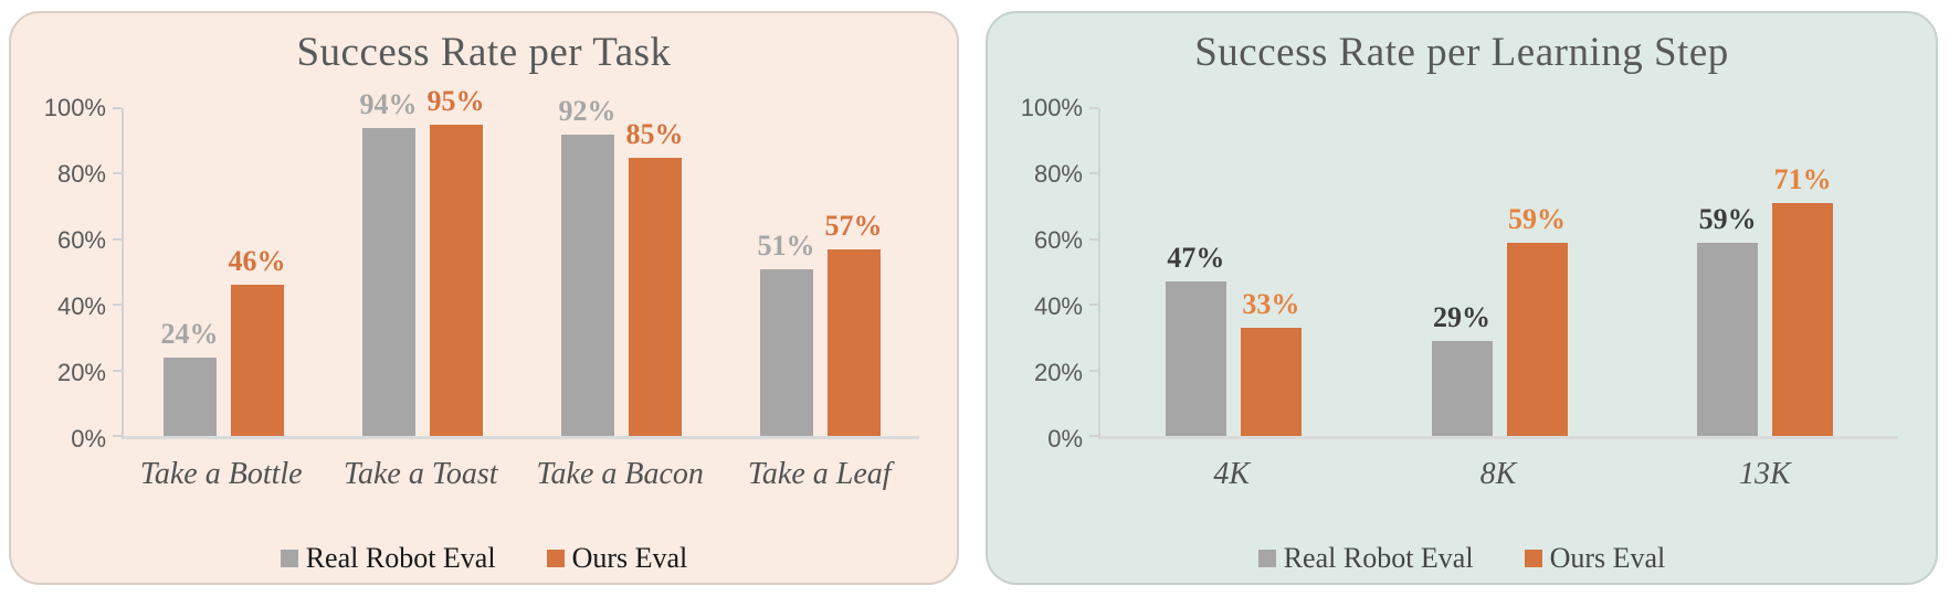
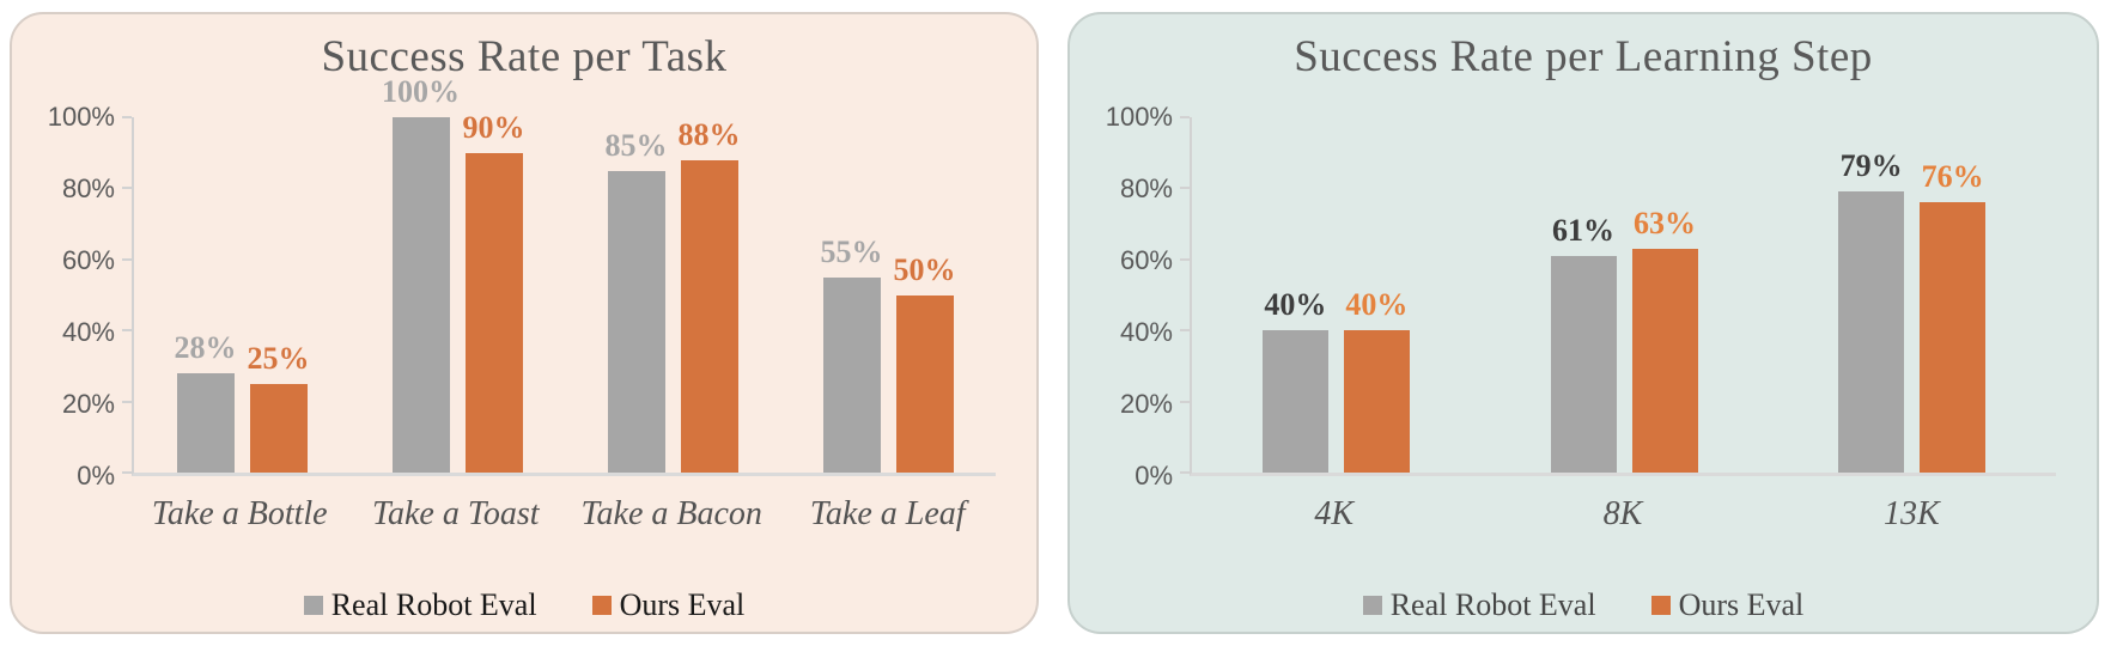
Success Rate per Task/Real Robot Eval/Take a Bottle: 24% -> 28%
Success Rate per Task/Ours Eval/Take a Bottle: 46% -> 25%
Success Rate per Task/Real Robot Eval/Take a Toast: 94% -> 100%
Success Rate per Task/Ours Eval/Take a Toast: 95% -> 90%
Success Rate per Task/Real Robot Eval/Take a Bacon: 92% -> 85%
Success Rate per Task/Ours Eval/Take a Bacon: 85% -> 88%
Success Rate per Task/Real Robot Eval/Take a Leaf: 51% -> 55%
Success Rate per Task/Ours Eval/Take a Leaf: 57% -> 50%
Success Rate per Learning Step/Real Robot Eval/4K: 47% -> 40%
Success Rate per Learning Step/Ours Eval/4K: 33% -> 40%
Success Rate per Learning Step/Real Robot Eval/8K: 29% -> 61%
Success Rate per Learning Step/Ours Eval/8K: 59% -> 63%
Success Rate per Learning Step/Real Robot Eval/13K: 59% -> 79%
Success Rate per Learning Step/Ours Eval/13K: 71% -> 76%
